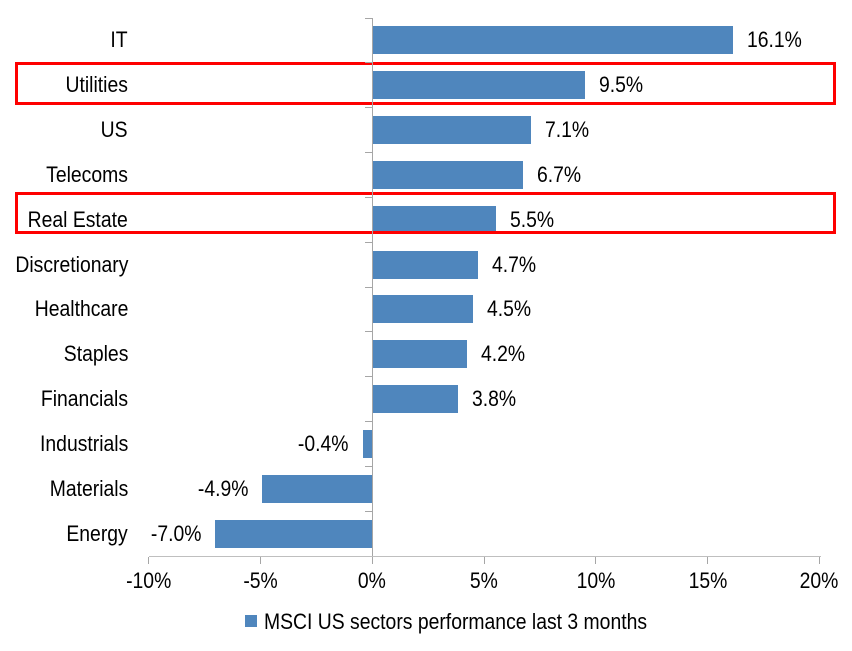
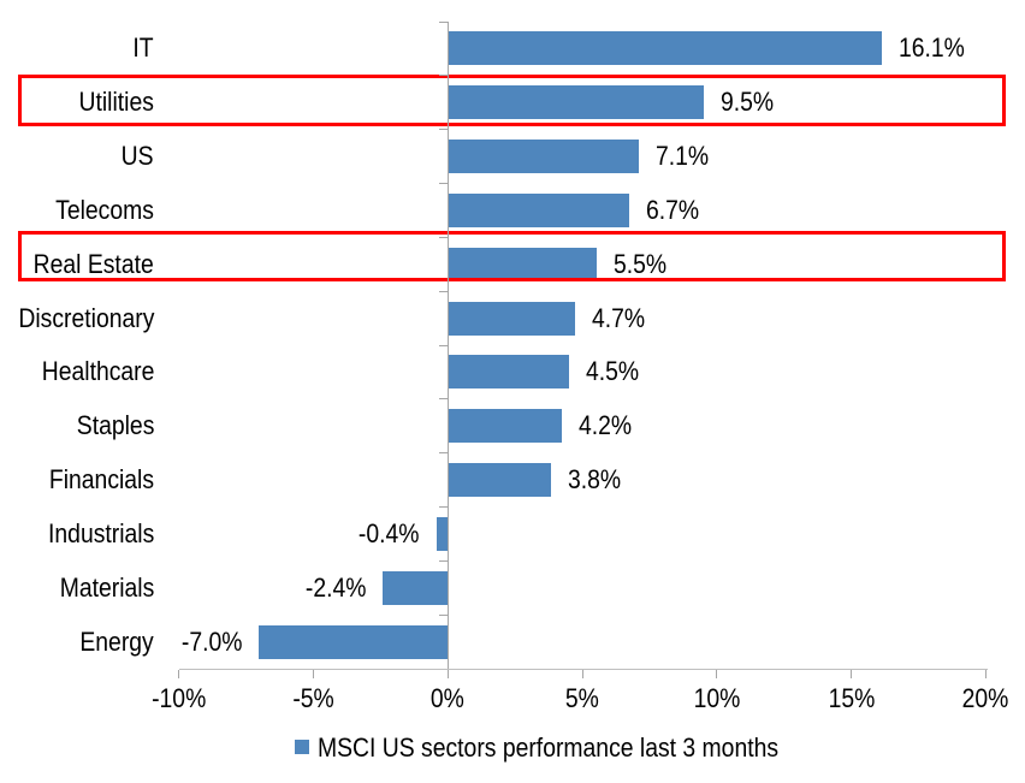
Materials: -4.9% -> -2.4%
